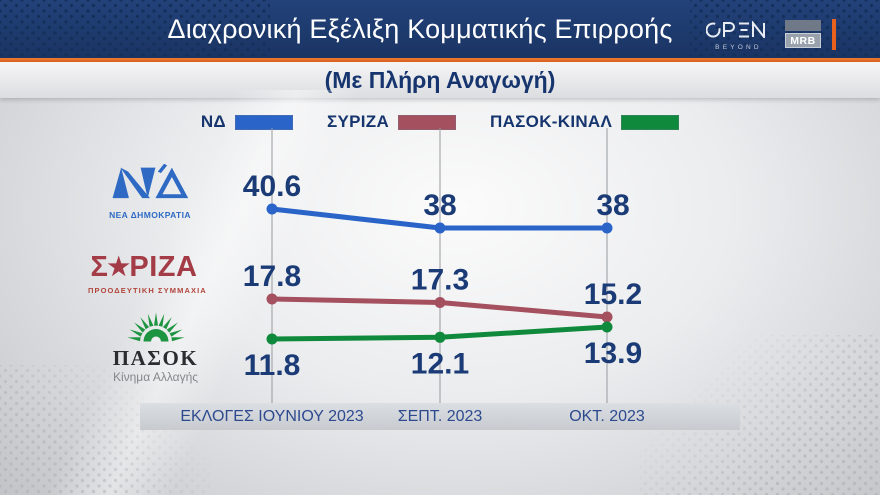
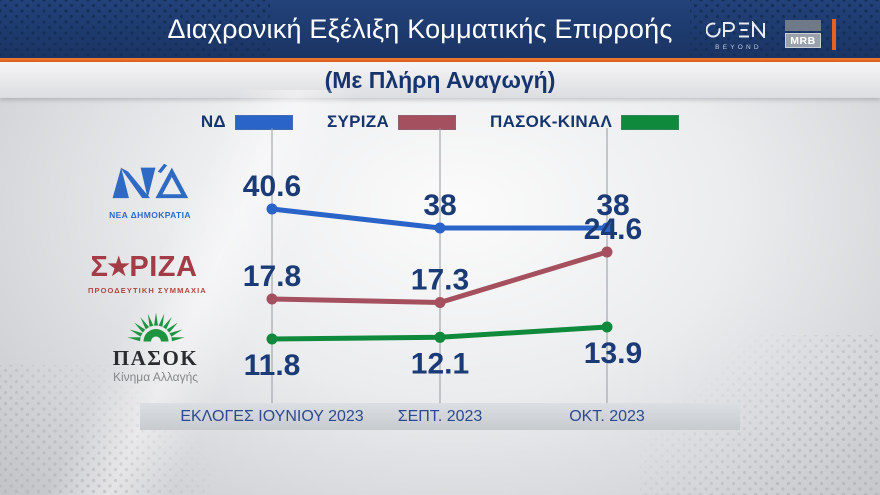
ΣΥΡΙΖΑ/ΟΚΤ. 2023: 15.2 -> 24.6
